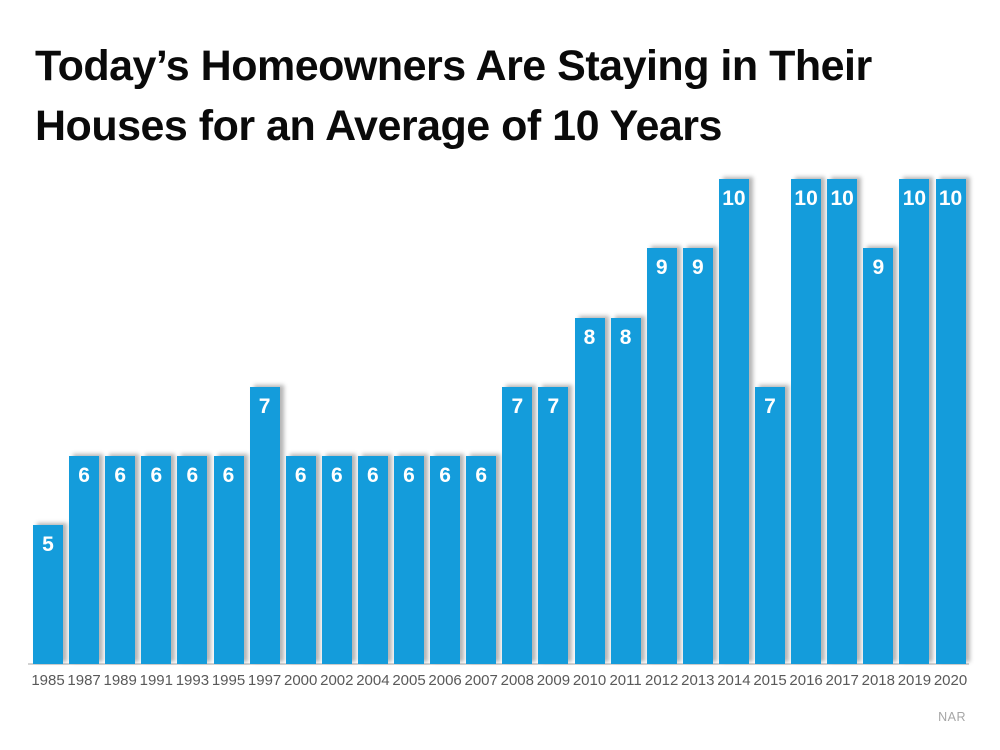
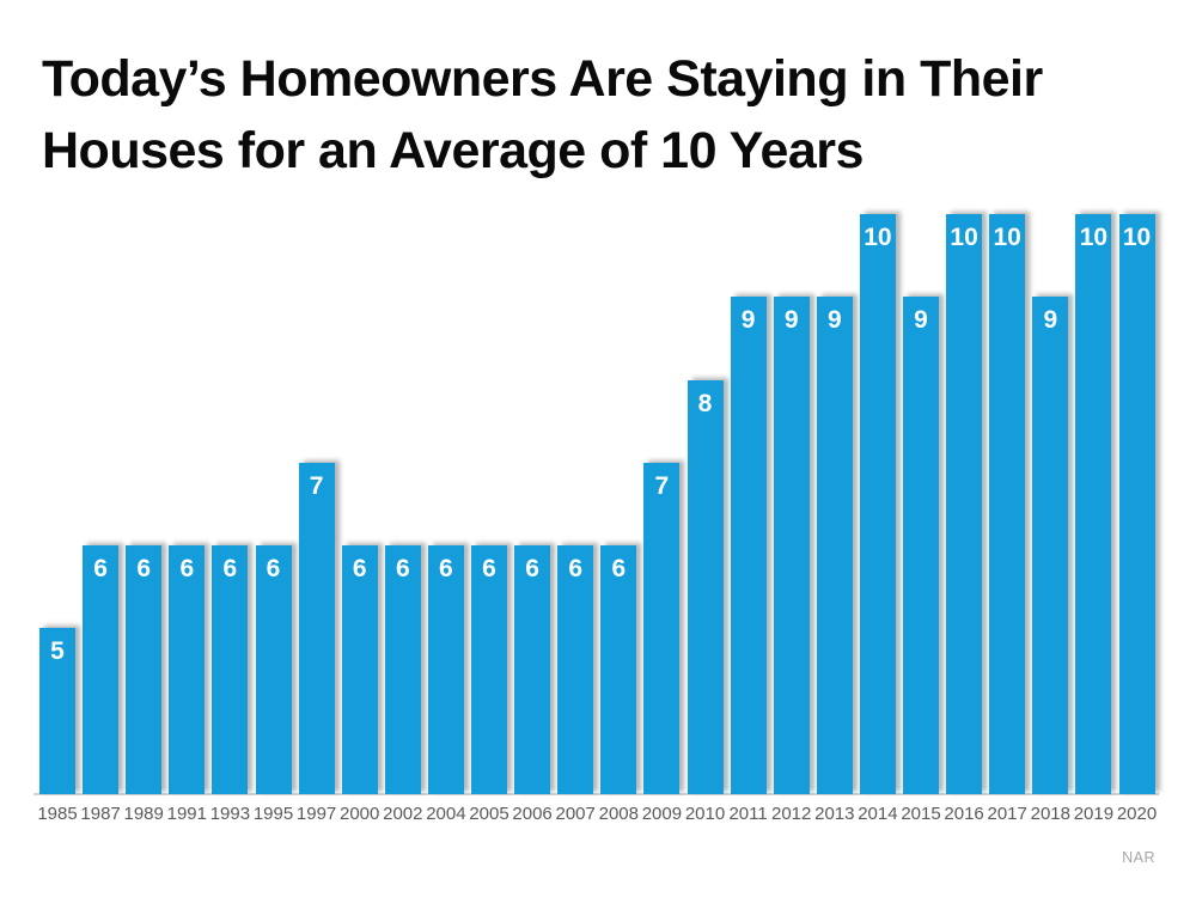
2008: 7 -> 6
2011: 8 -> 9
2015: 7 -> 9
